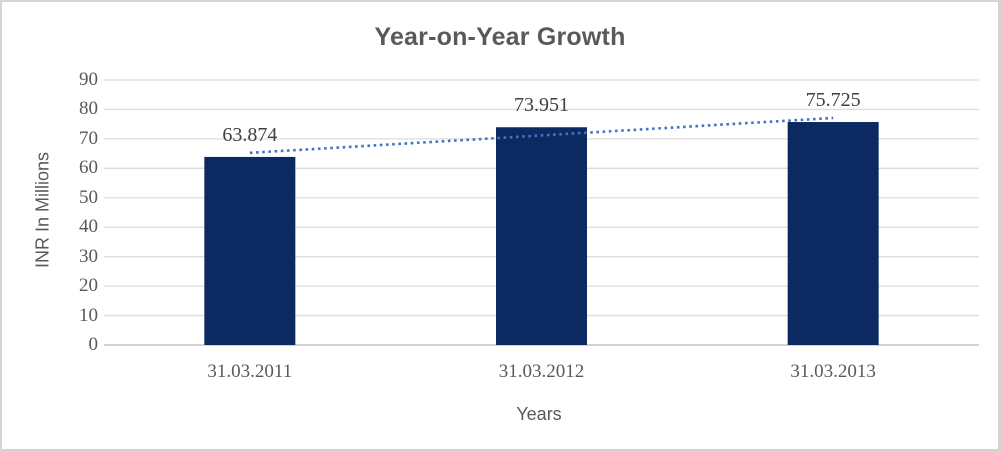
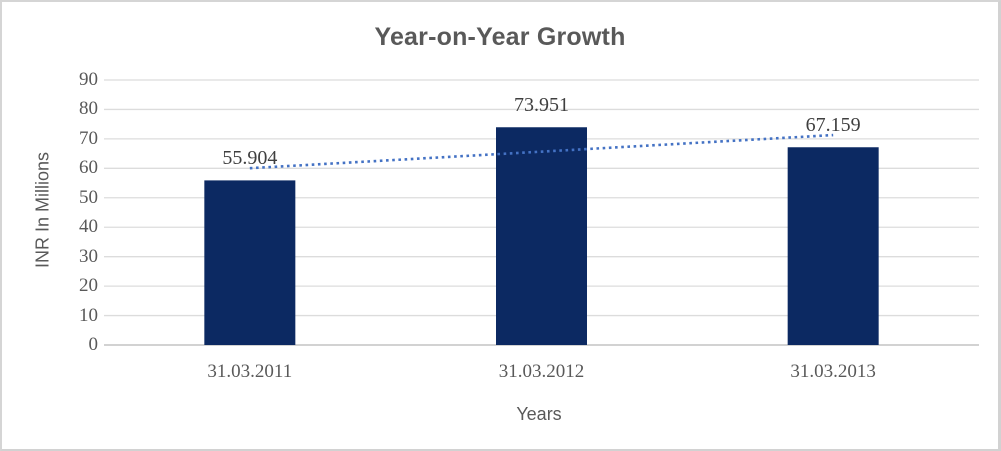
31.03.2011: 63.874 -> 55.904
31.03.2013: 75.725 -> 67.159
